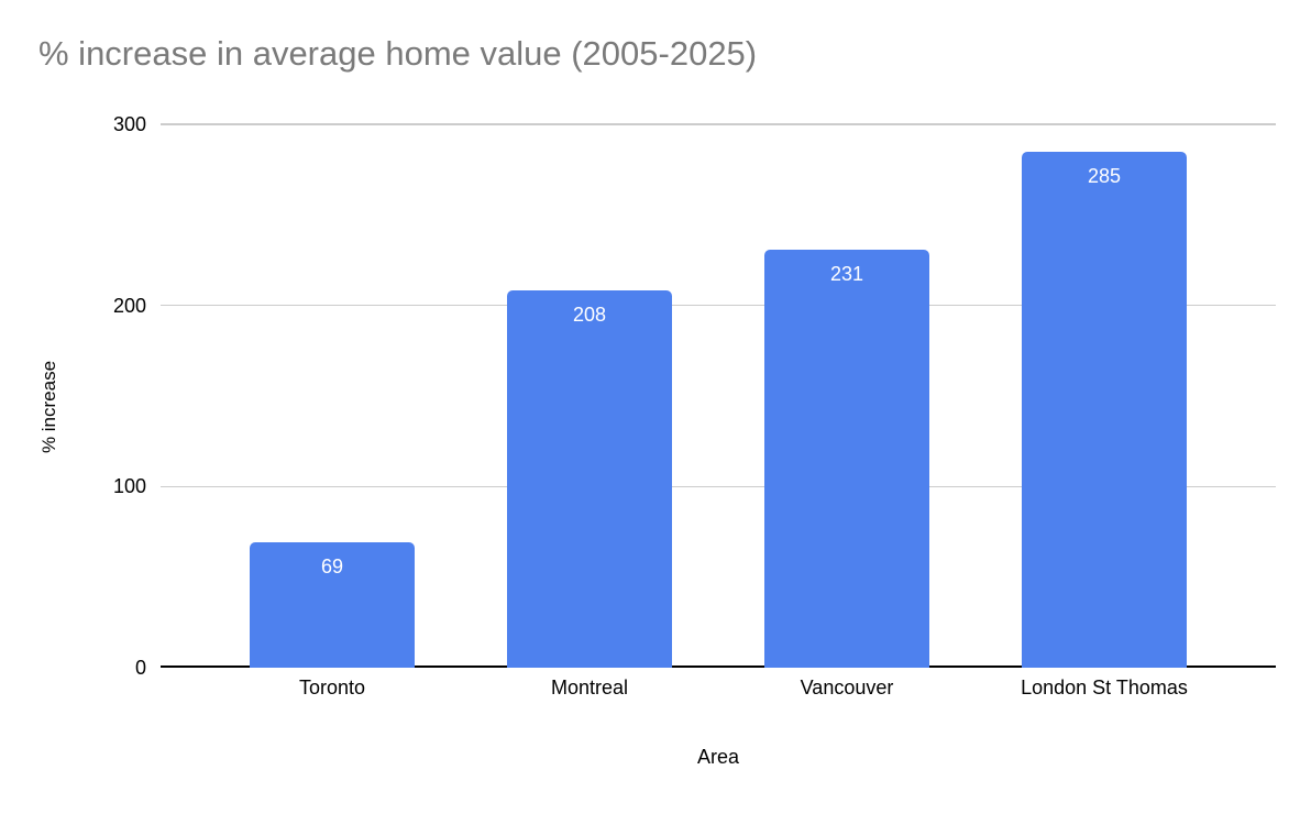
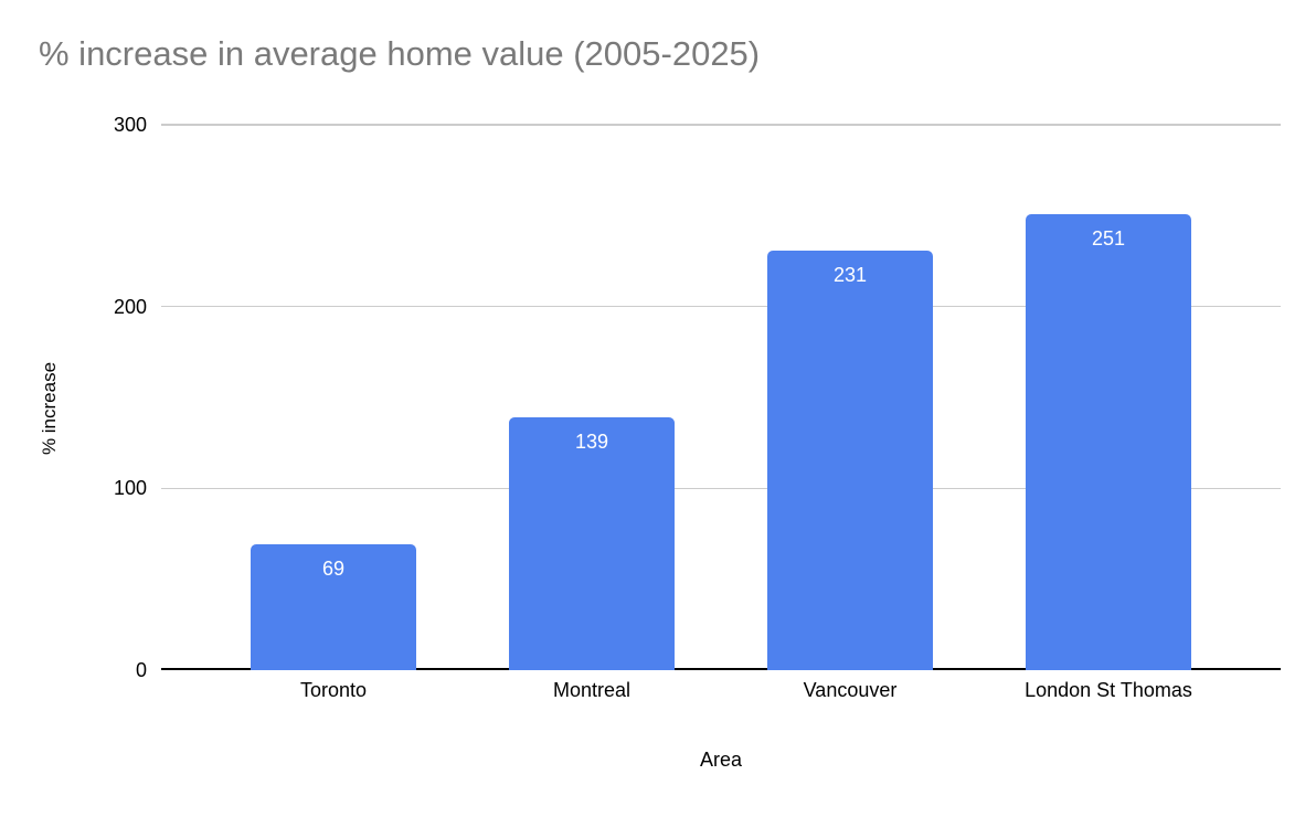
Montreal: 208 -> 139
London St Thomas: 285 -> 251
